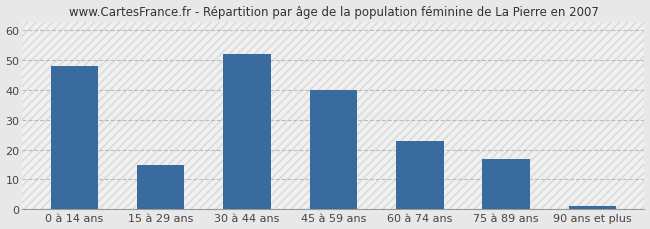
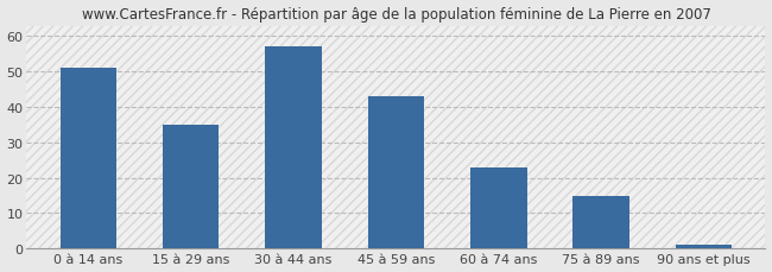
0 à 14 ans: 48 -> 51
15 à 29 ans: 15 -> 35
30 à 44 ans: 52 -> 57
45 à 59 ans: 40 -> 43
75 à 89 ans: 17 -> 15
